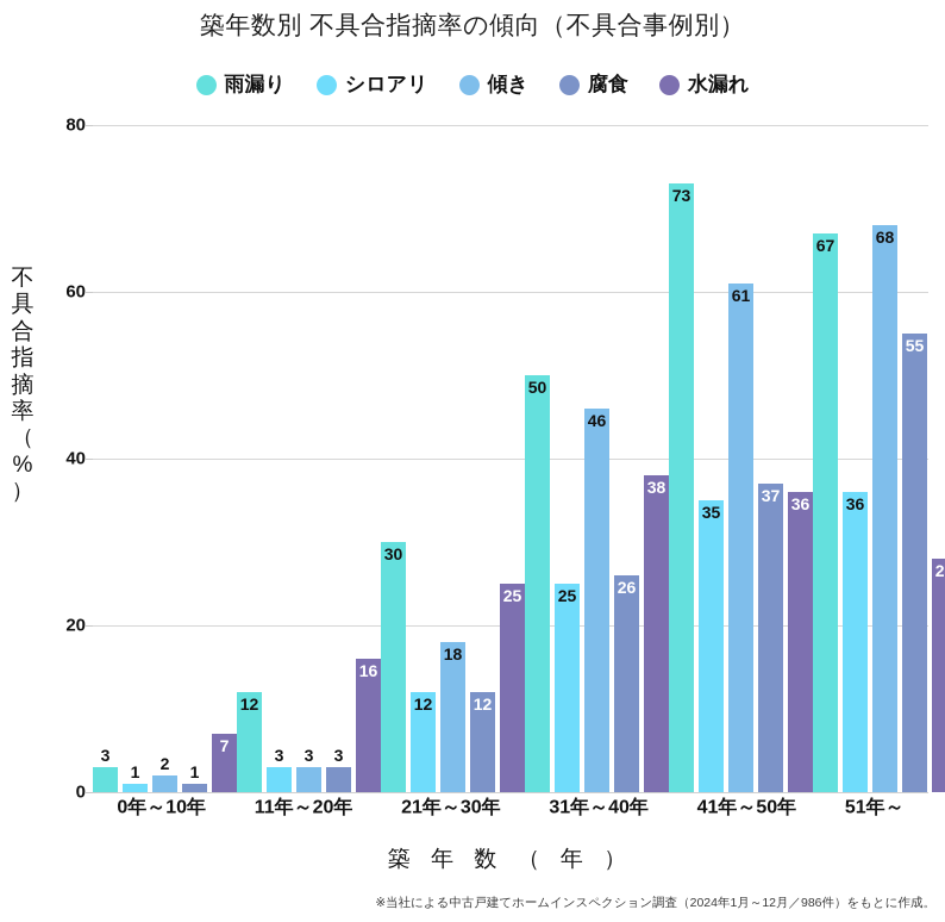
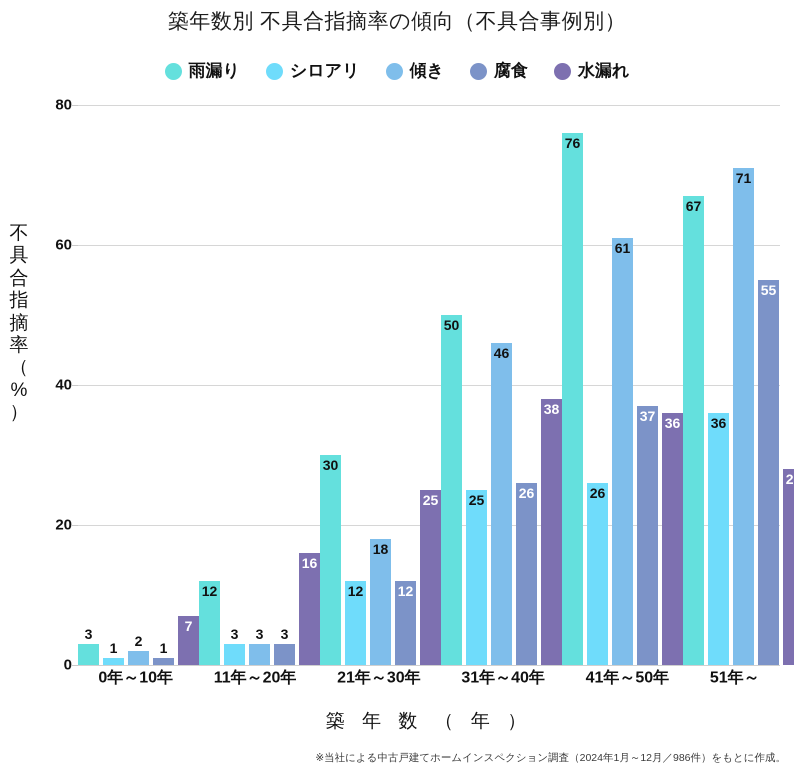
雨漏り/41年～50年: 73 -> 76
シロアリ/41年～50年: 35 -> 26
傾き/51年～: 68 -> 71
